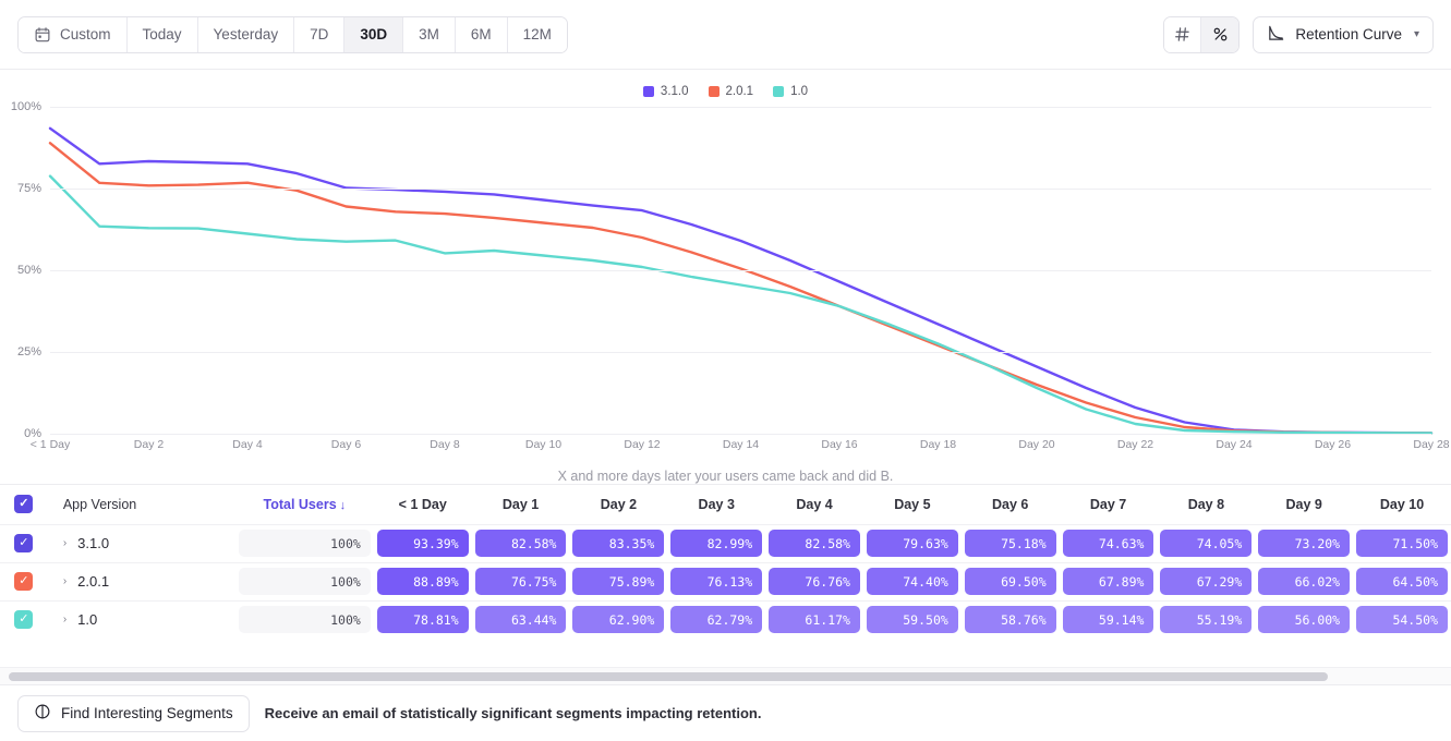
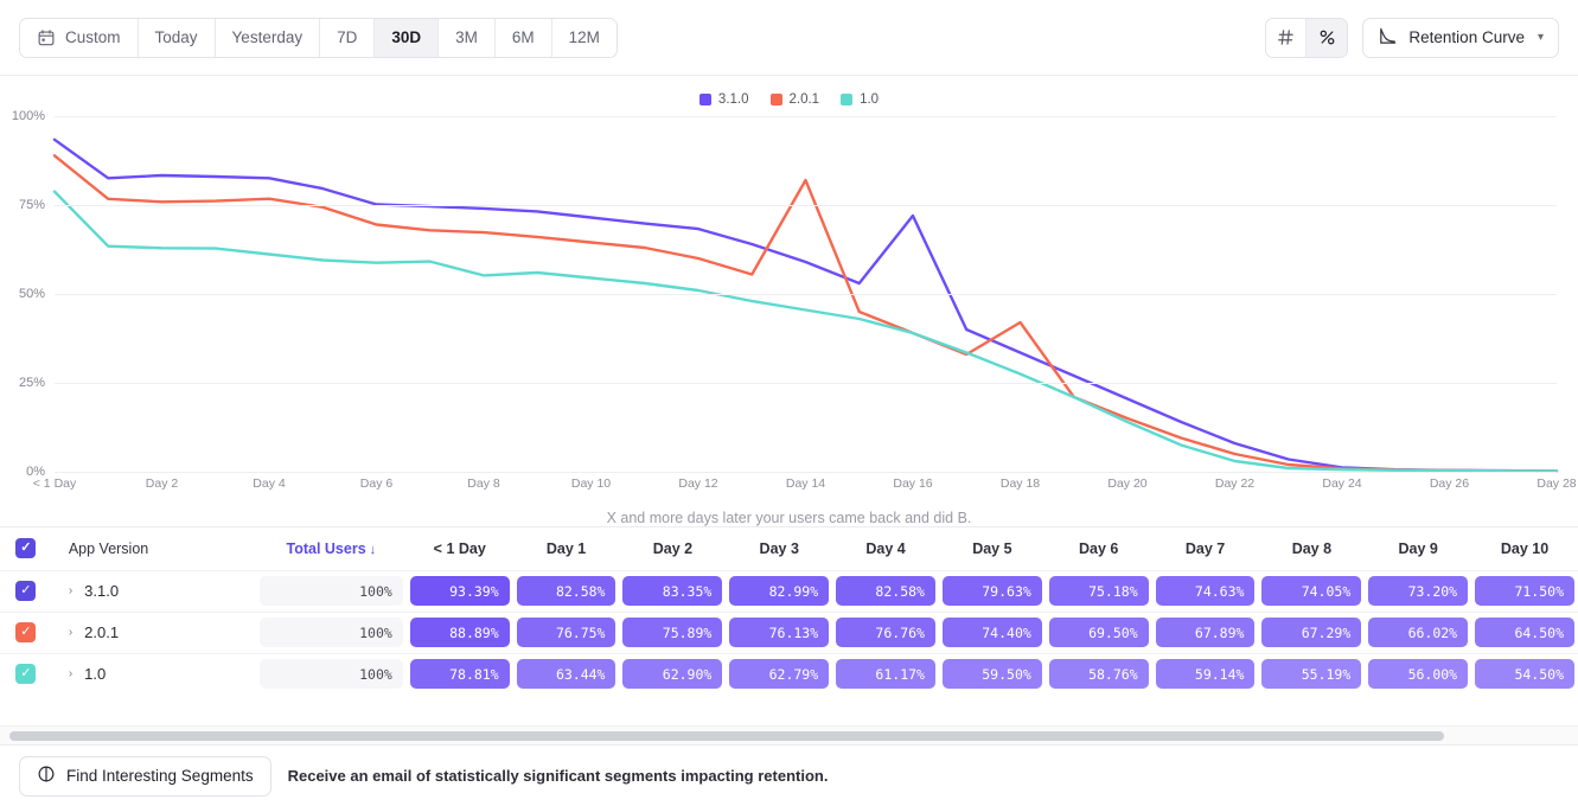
2.0.1/Day 14: 50% -> 82%
3.1.0/Day 16: 46% -> 72%
2.0.1/Day 18: 27% -> 42%
